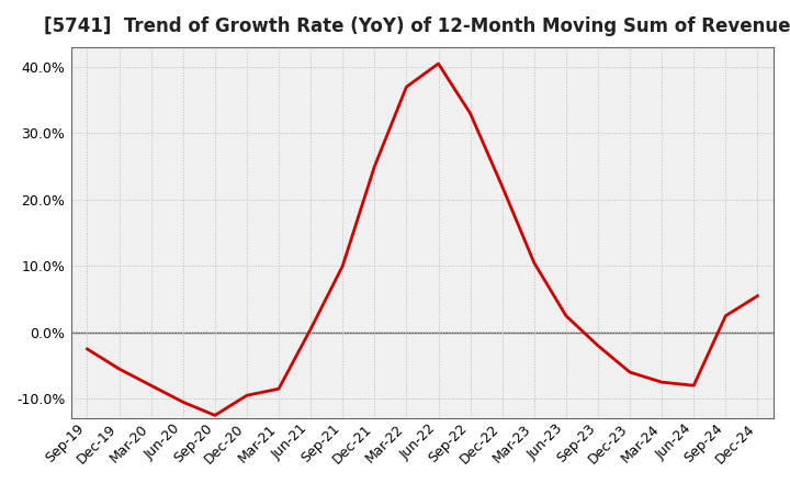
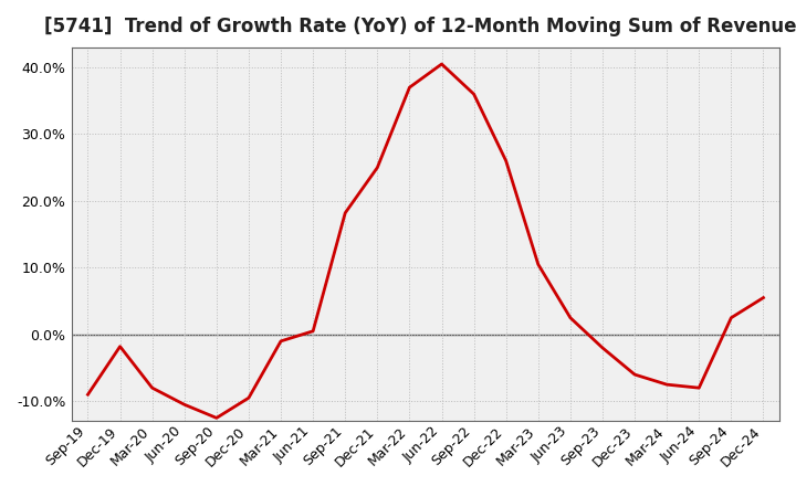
Sep-19: -2.5% -> -9.0%
Dec-19: -5.5% -> -1.8%
Mar-21: -8.5% -> -1.0%
Sep-21: 10.0% -> 18.2%
Sep-22: 33.0% -> 36.0%
Dec-22: 22.0% -> 26.0%
